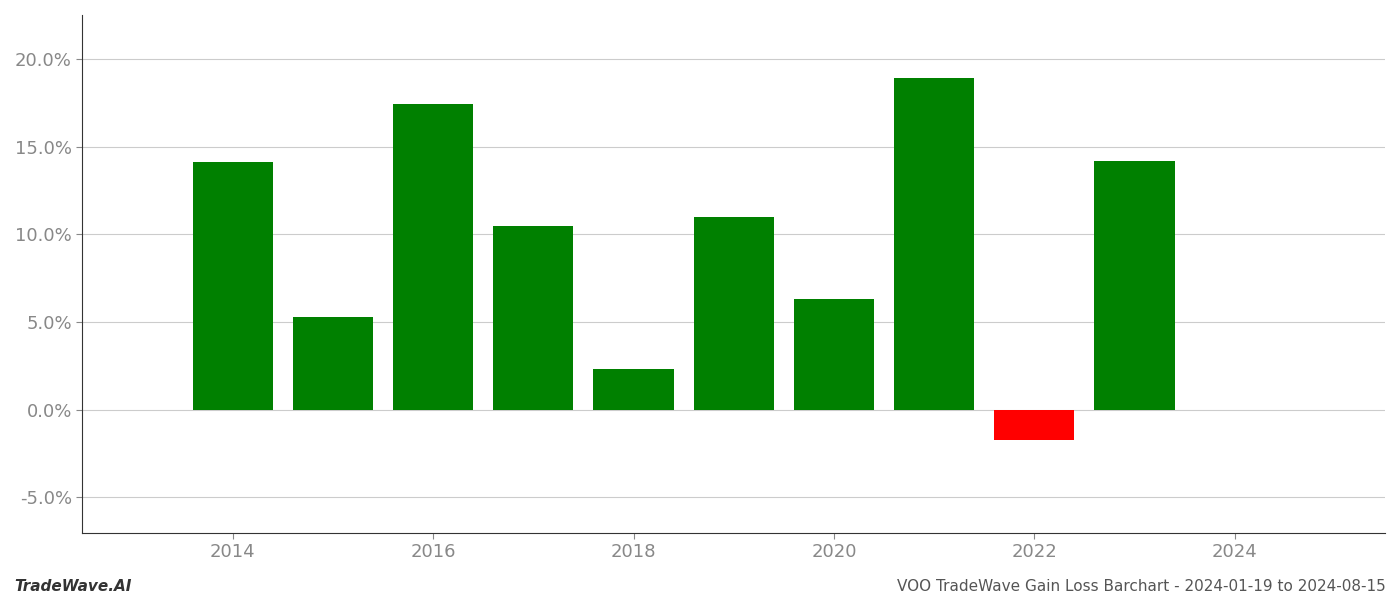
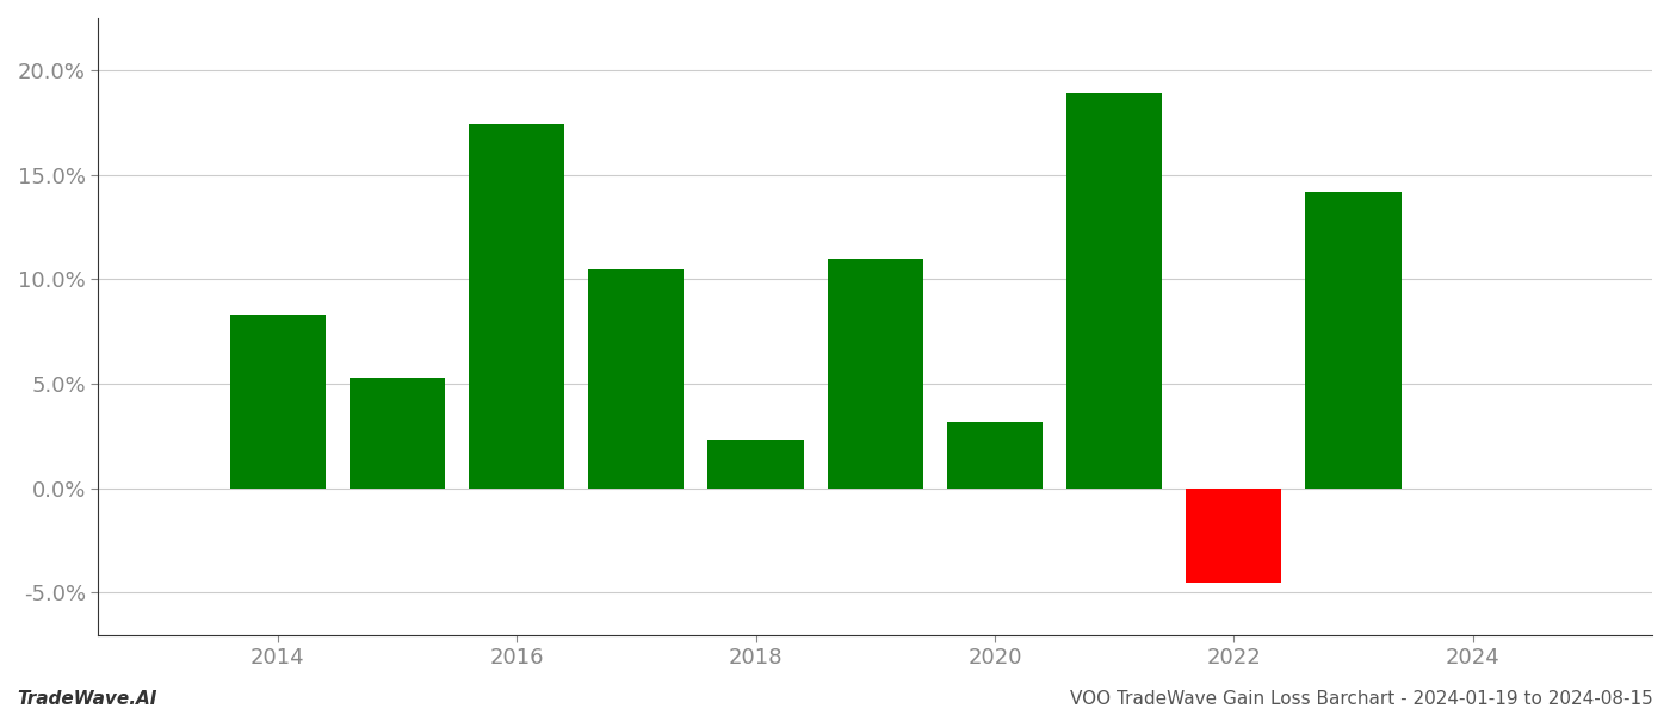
2014: 14.1% -> 8.3%
2020: 6.3% -> 3.2%
2022: -1.7% -> -4.5%
